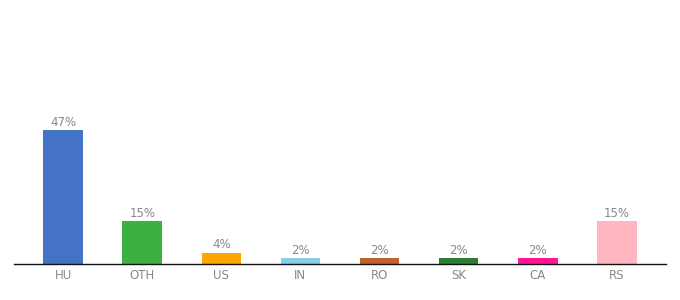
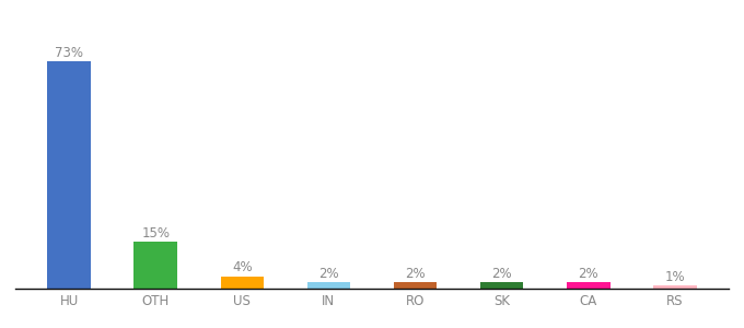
HU: 47% -> 73%
RS: 15% -> 1%
